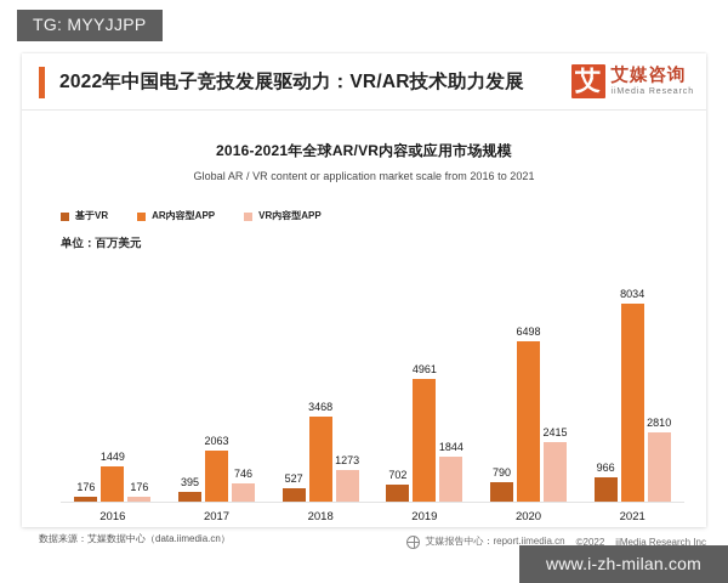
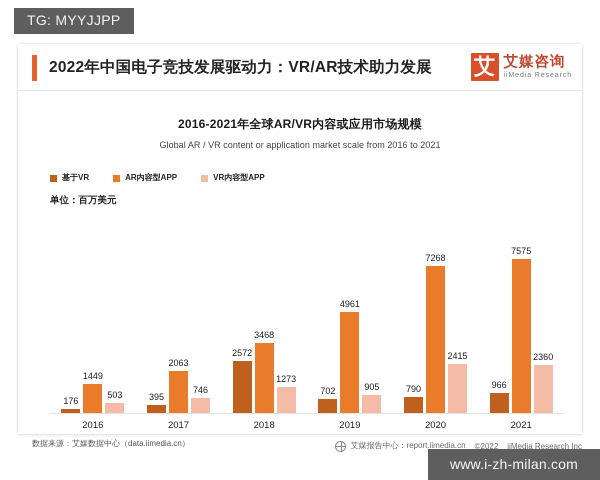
VR内容型APP/2016: 176 -> 503
基于VR/2018: 527 -> 2572
VR内容型APP/2019: 1844 -> 905
AR内容型APP/2020: 6498 -> 7268
AR内容型APP/2021: 8034 -> 7575
VR内容型APP/2021: 2810 -> 2360
